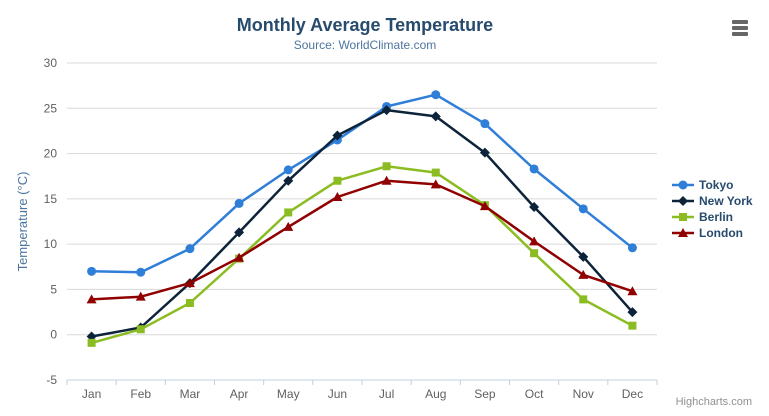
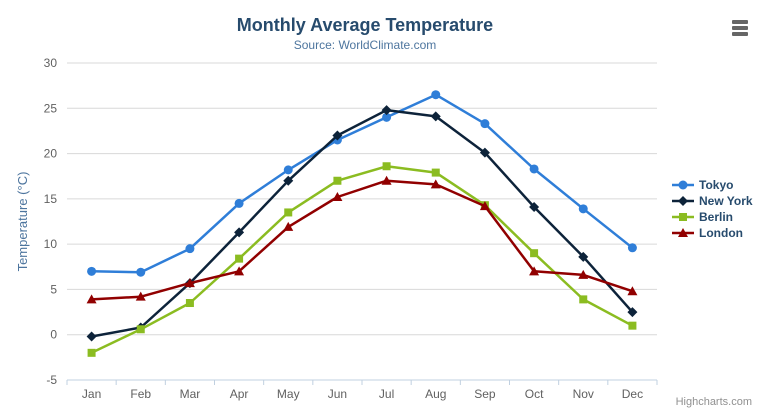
Berlin/Jan: -1 -> -2
London/Apr: 8 -> 7
Tokyo/Jul: 25 -> 24
London/Oct: 10 -> 7
